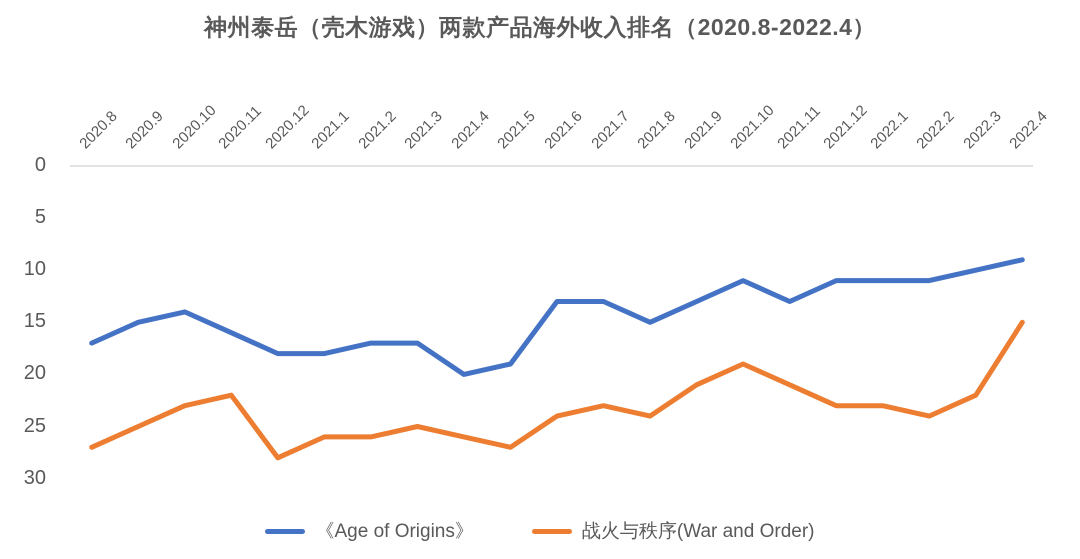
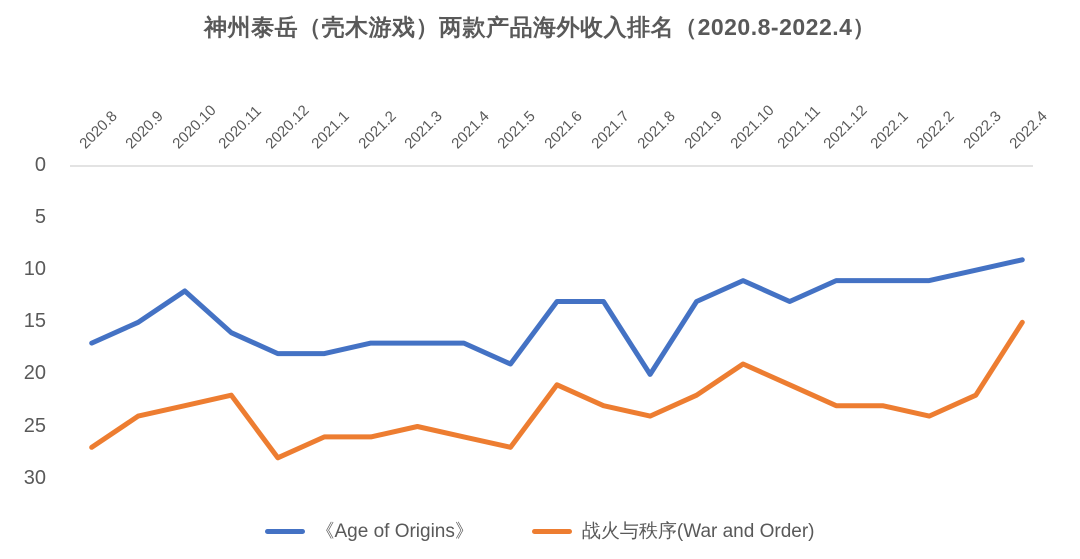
战火与秩序(War and Order)/2020.9: 25 -> 24
《Age of Origins》/2020.10: 14 -> 12
《Age of Origins》/2021.4: 20 -> 17
战火与秩序(War and Order)/2021.6: 24 -> 21
《Age of Origins》/2021.8: 15 -> 20
战火与秩序(War and Order)/2021.9: 21 -> 22
